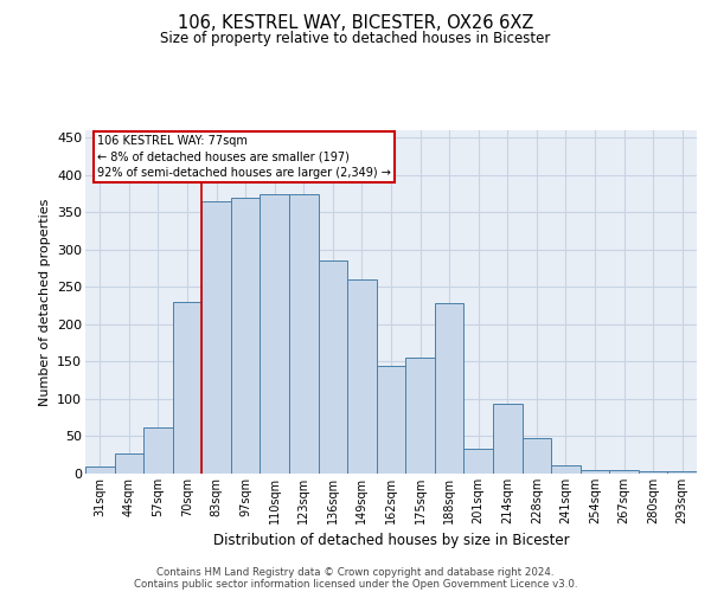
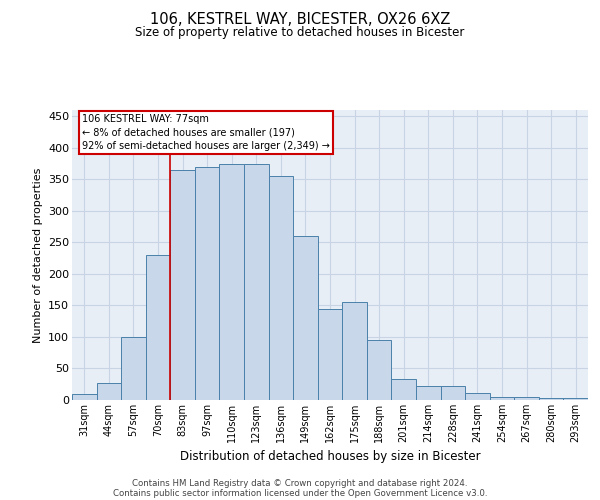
57sqm: 62 -> 100
136sqm: 286 -> 355
188sqm: 228 -> 95
214sqm: 94 -> 22
228sqm: 48 -> 22
